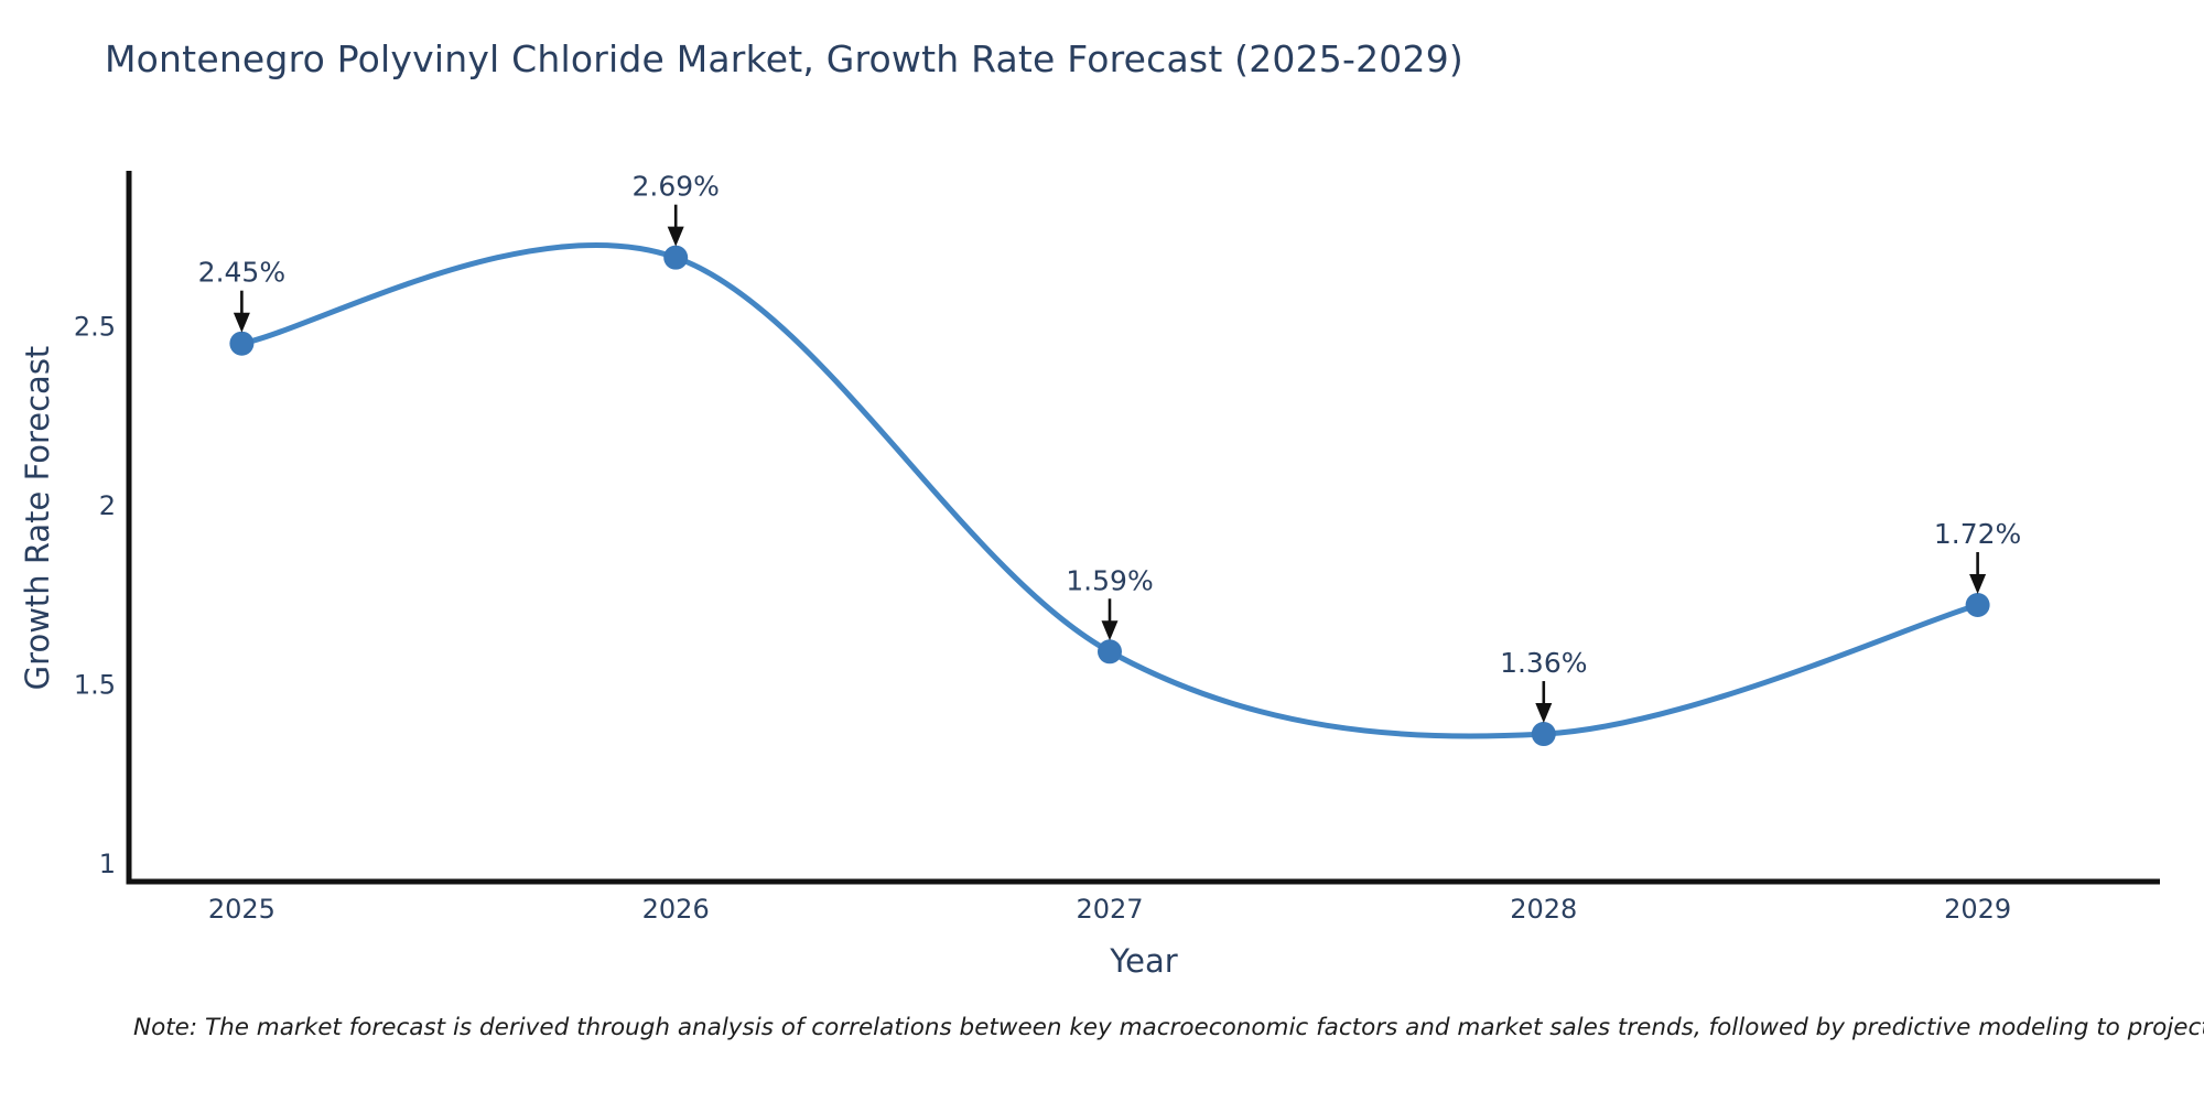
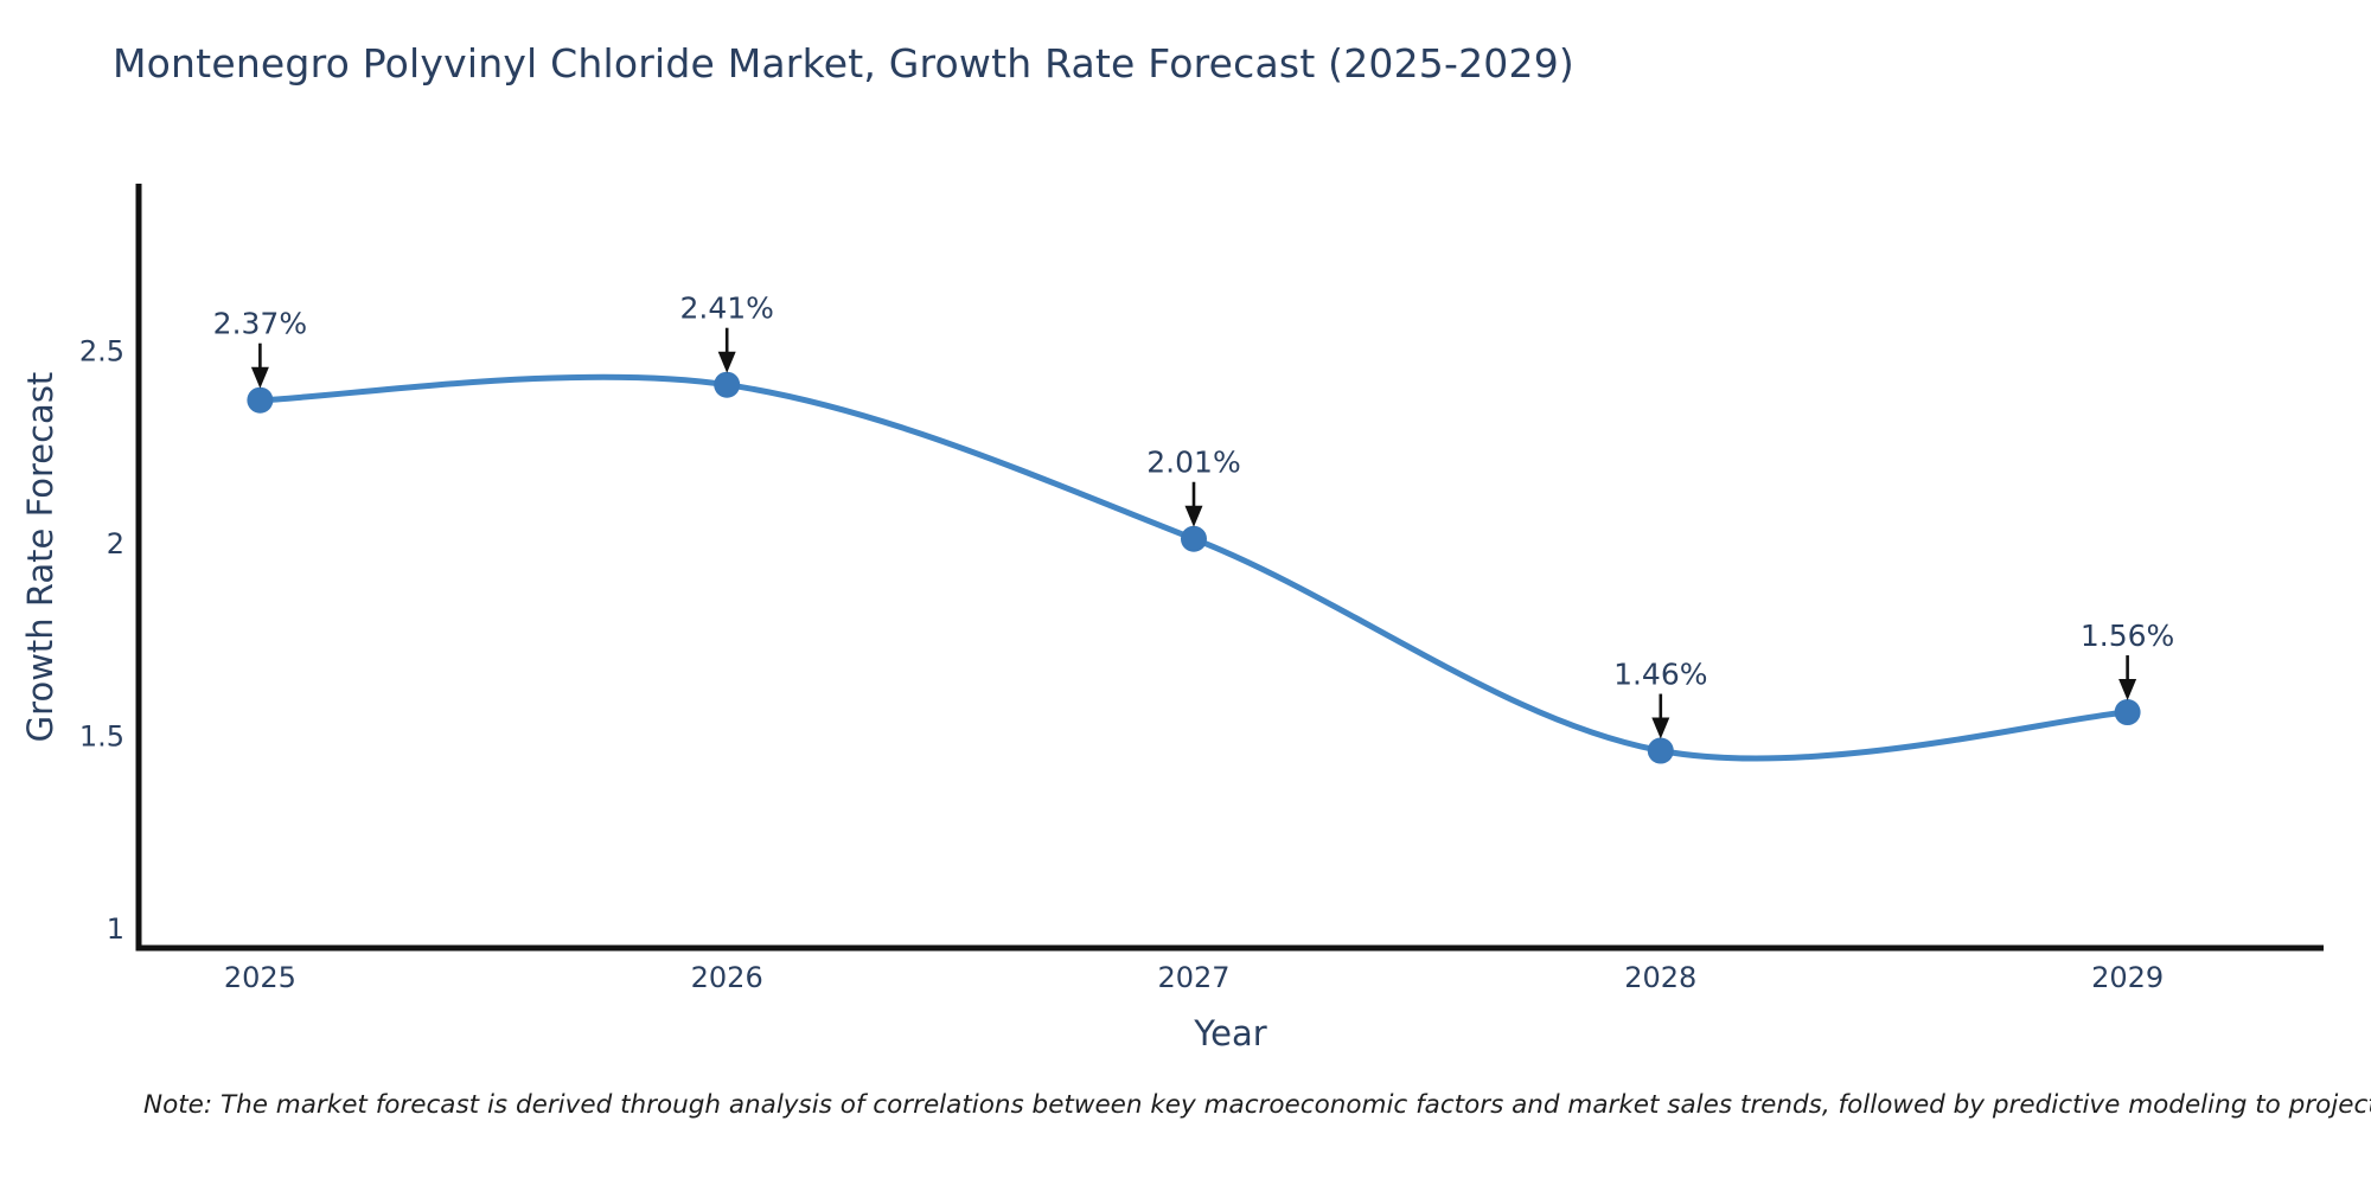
2025: 2.45% -> 2.37%
2026: 2.69% -> 2.41%
2027: 1.59% -> 2.01%
2028: 1.36% -> 1.46%
2029: 1.72% -> 1.56%
